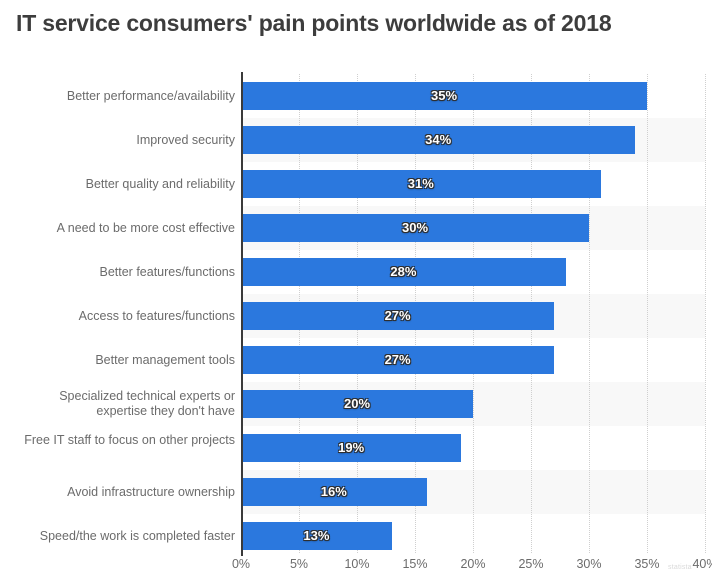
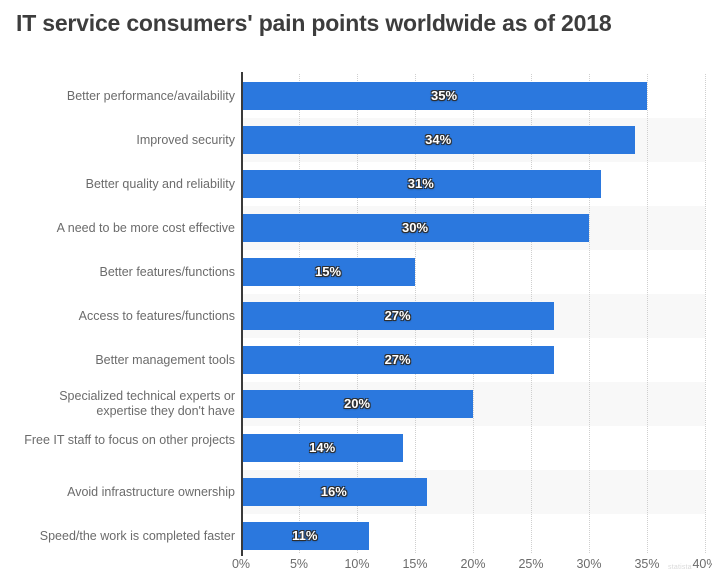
Better features/functions: 28% -> 15%
Free IT staff to focus on other projects: 19% -> 14%
Speed/the work is completed faster: 13% -> 11%
